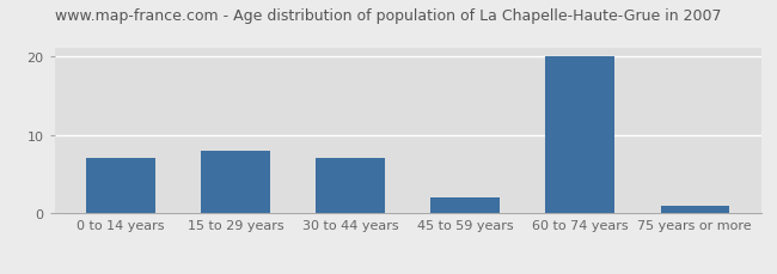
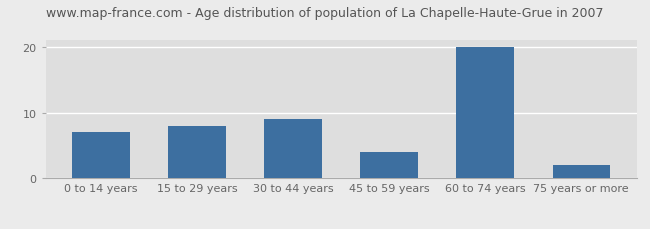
30 to 44 years: 7 -> 9
45 to 59 years: 2 -> 4
75 years or more: 1 -> 2
